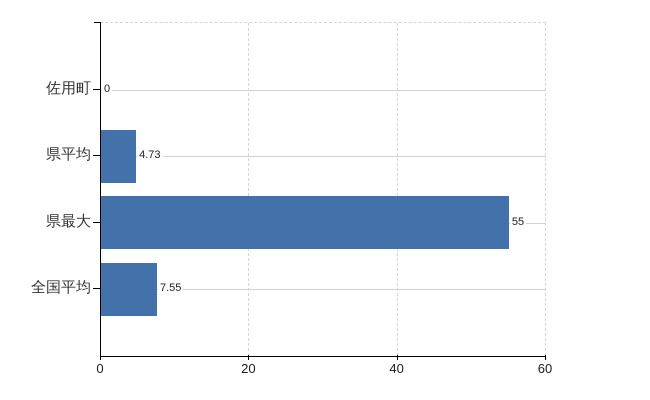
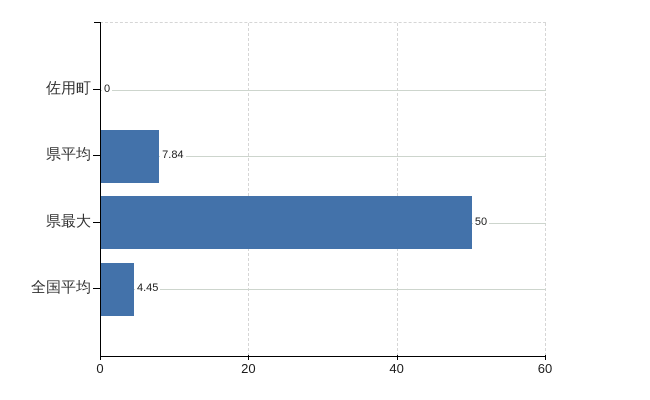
県平均: 4.73 -> 7.84
県最大: 55 -> 50
全国平均: 7.55 -> 4.45
